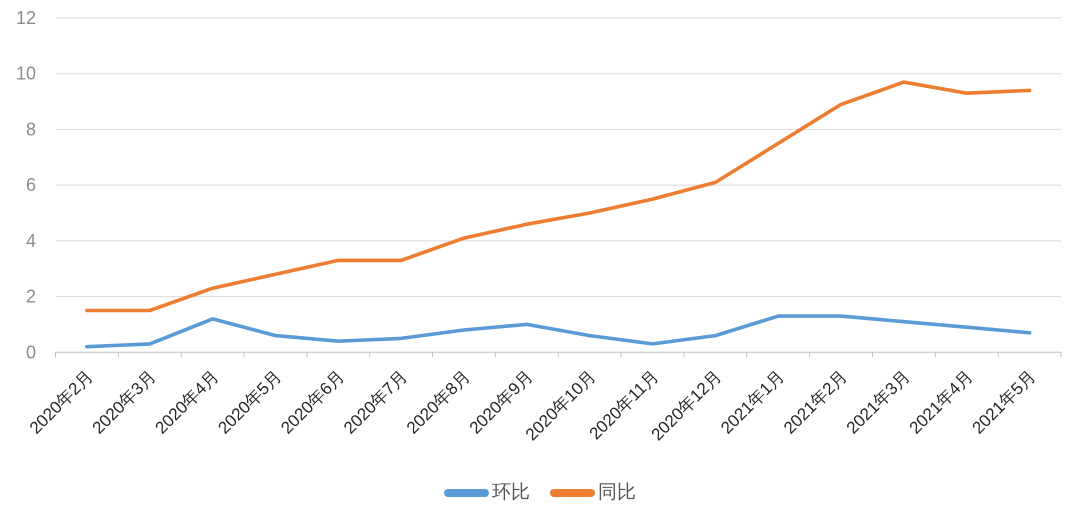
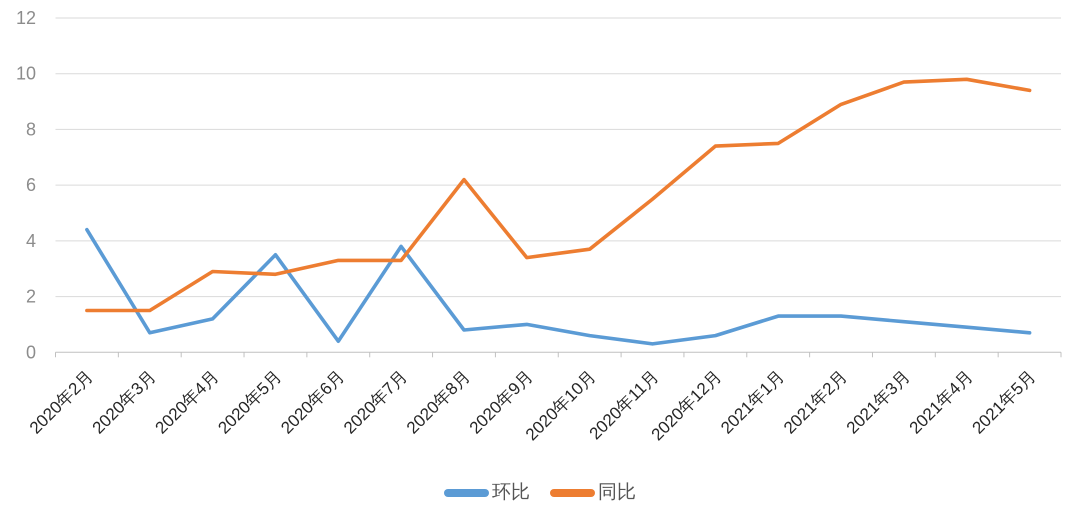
环比/2020年2月: 0.2 -> 4.4
环比/2020年3月: 0.3 -> 0.7
同比/2020年4月: 2.3 -> 2.9
环比/2020年5月: 0.6 -> 3.5
环比/2020年7月: 0.5 -> 3.8
同比/2020年8月: 4.1 -> 6.2
同比/2020年9月: 4.6 -> 3.4
同比/2020年10月: 5.0 -> 3.7
同比/2020年12月: 6.1 -> 7.4
同比/2021年4月: 9.3 -> 9.8
